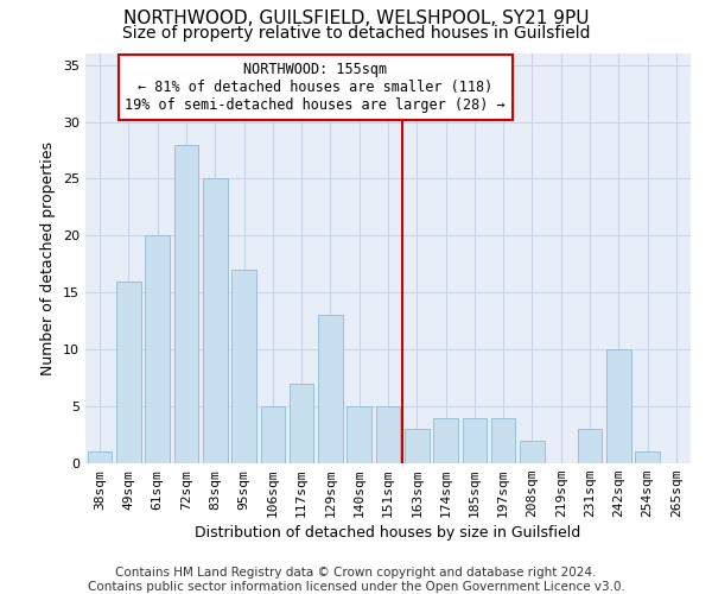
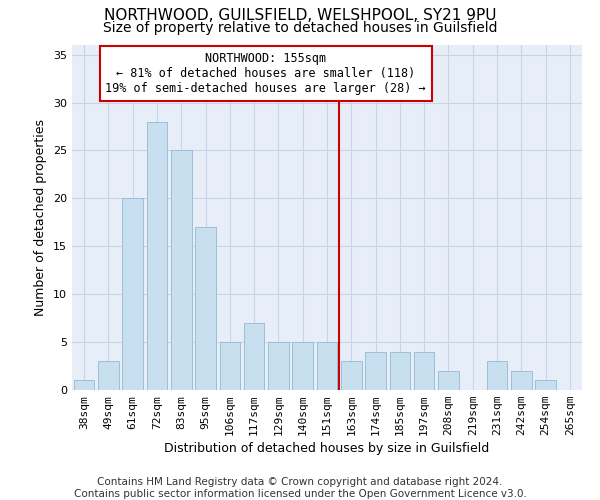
49sqm: 16 -> 3
129sqm: 13 -> 5
242sqm: 10 -> 2
